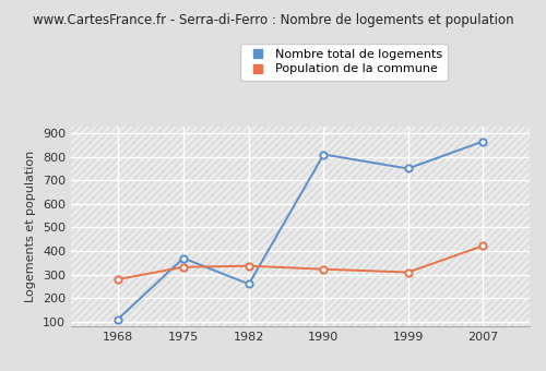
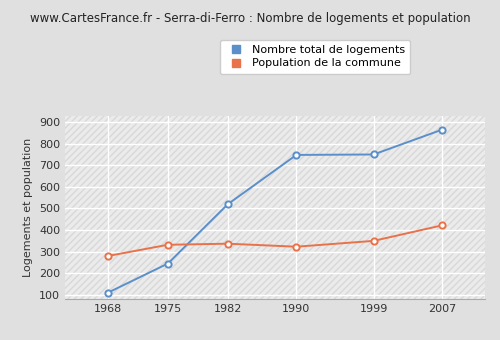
Nombre total de logements/1975: 370 -> 245
Nombre total de logements/1982: 260 -> 520
Nombre total de logements/1990: 810 -> 748
Population de la commune/1999: 310 -> 350
